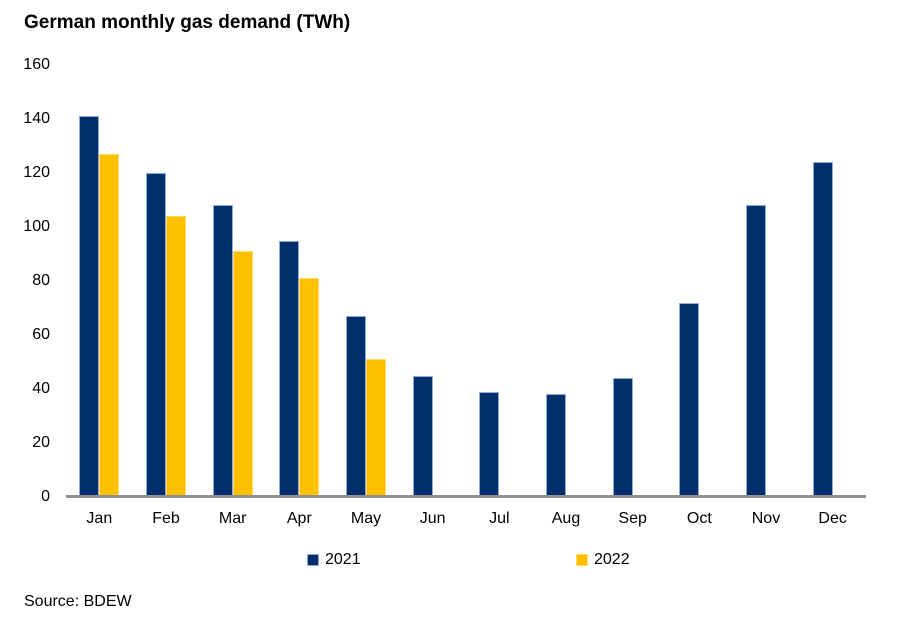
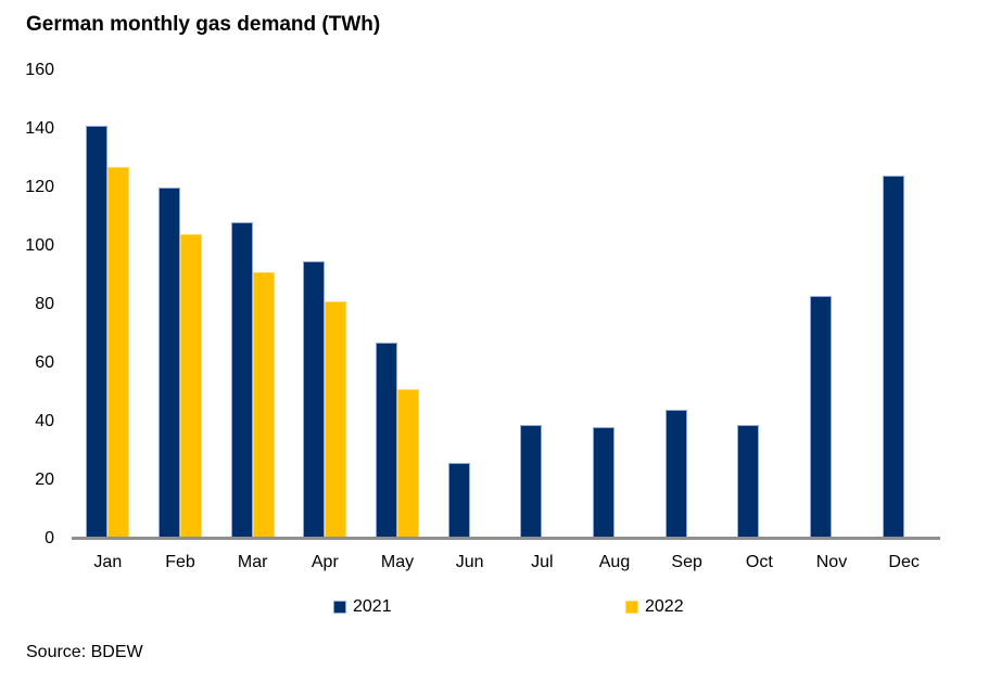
2021/Jun: 45 -> 26
2021/Oct: 72 -> 39
2021/Nov: 108 -> 83
